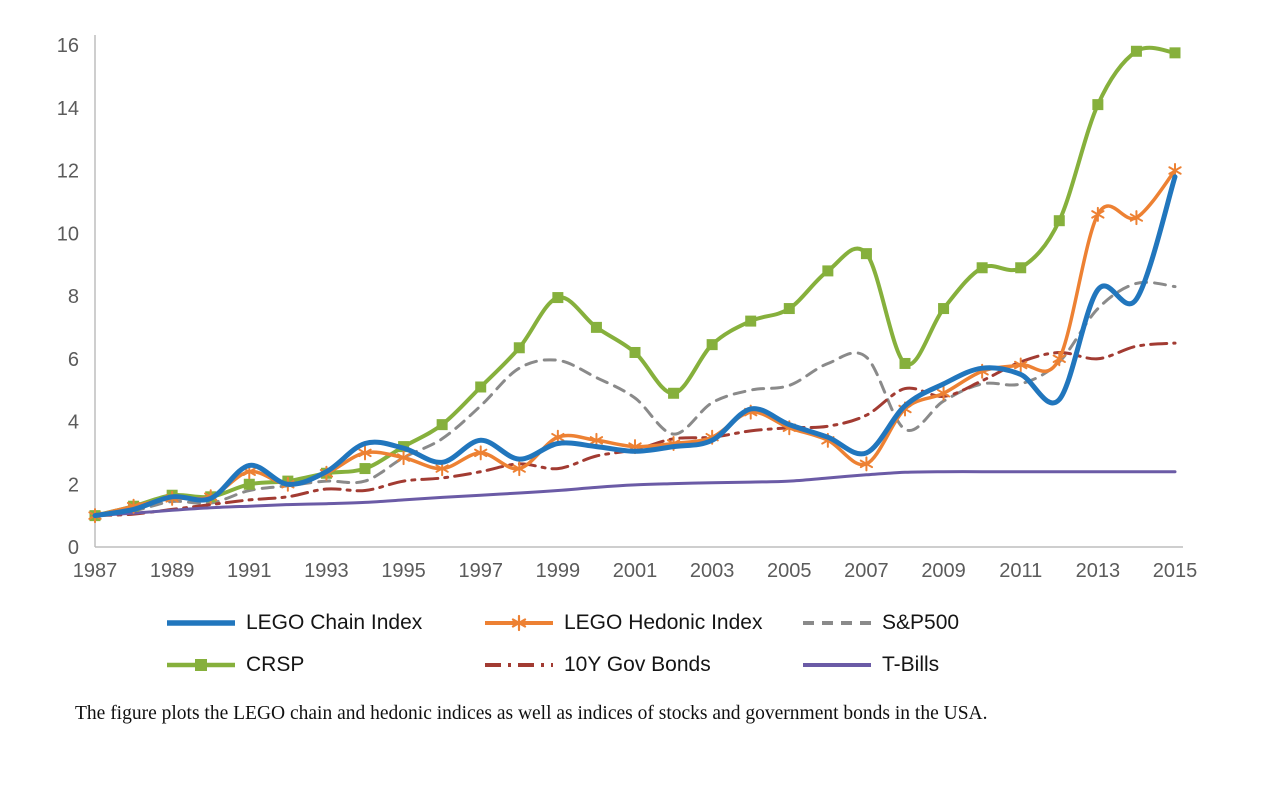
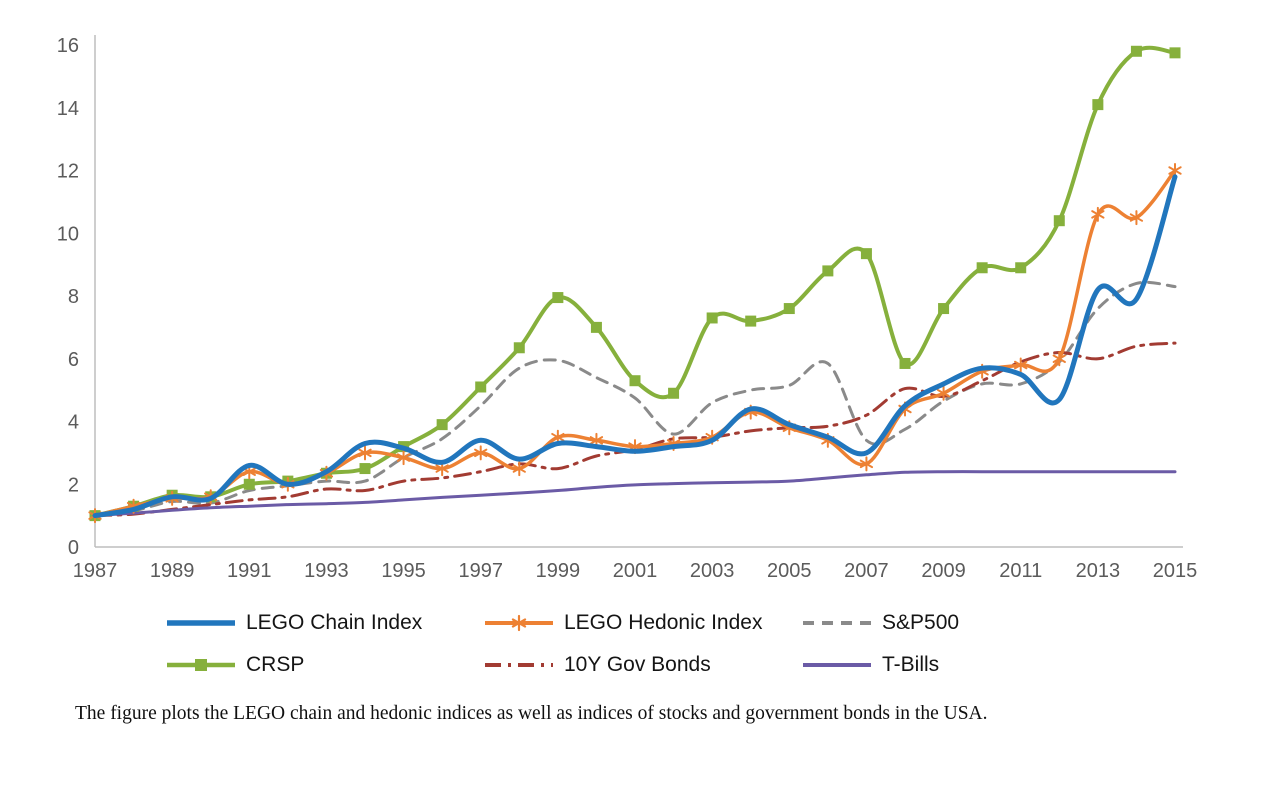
CRSP/2001: 6.2 -> 5.3
CRSP/2003: 6.5 -> 7.3
S&P500/2007: 6.0 -> 3.4
